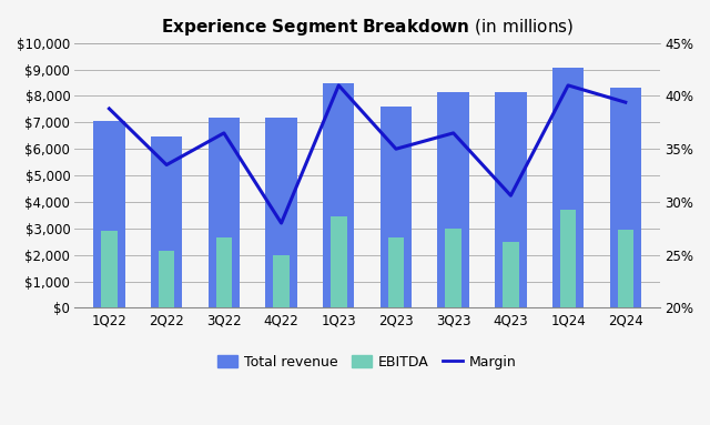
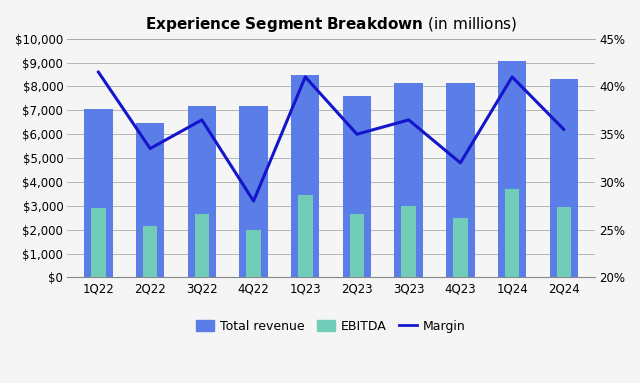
Margin/1Q22: 38.8% -> 41.5%
Margin/4Q23: 30.6% -> 32.0%
Margin/2Q24: 39.4% -> 35.5%
